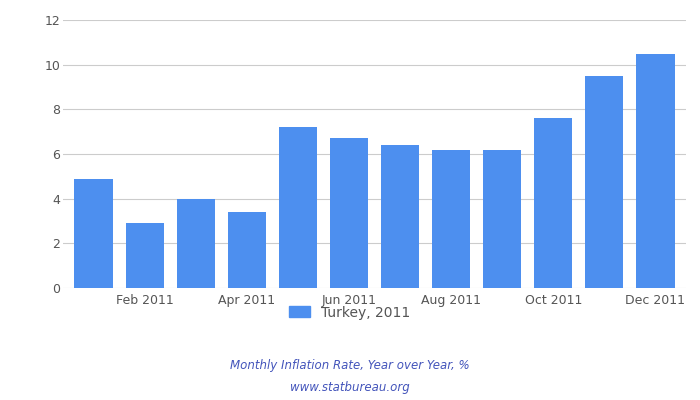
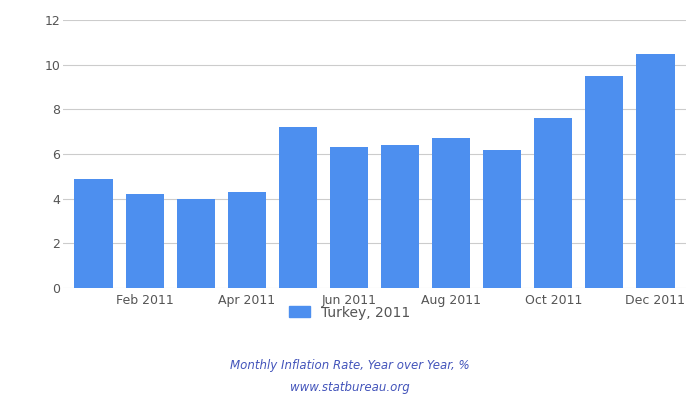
Feb 2011: 2.9 -> 4.2
Apr 2011: 3.4 -> 4.3
Jun 2011: 6.7 -> 6.3
Aug 2011: 6.2 -> 6.7
